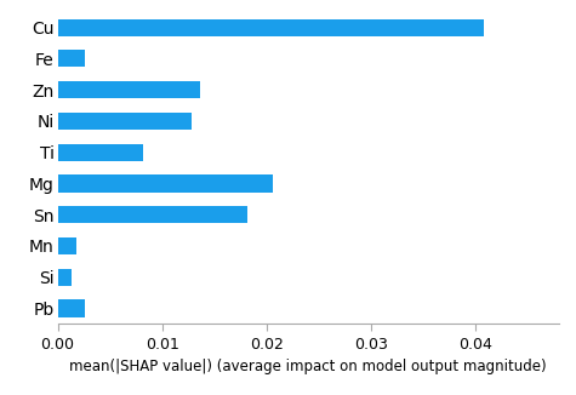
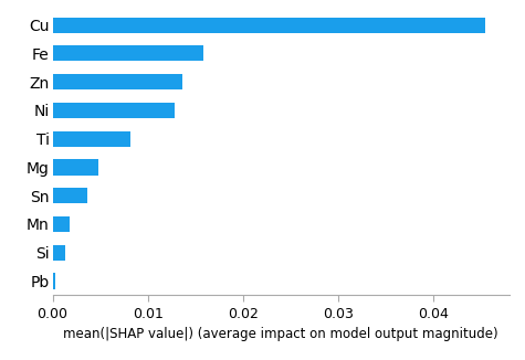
Cu: 0.0408 -> 0.0455
Fe: 0.0026 -> 0.0158
Mg: 0.0206 -> 0.0048
Sn: 0.0182 -> 0.0037
Pb: 0.0026 -> 0.0003
